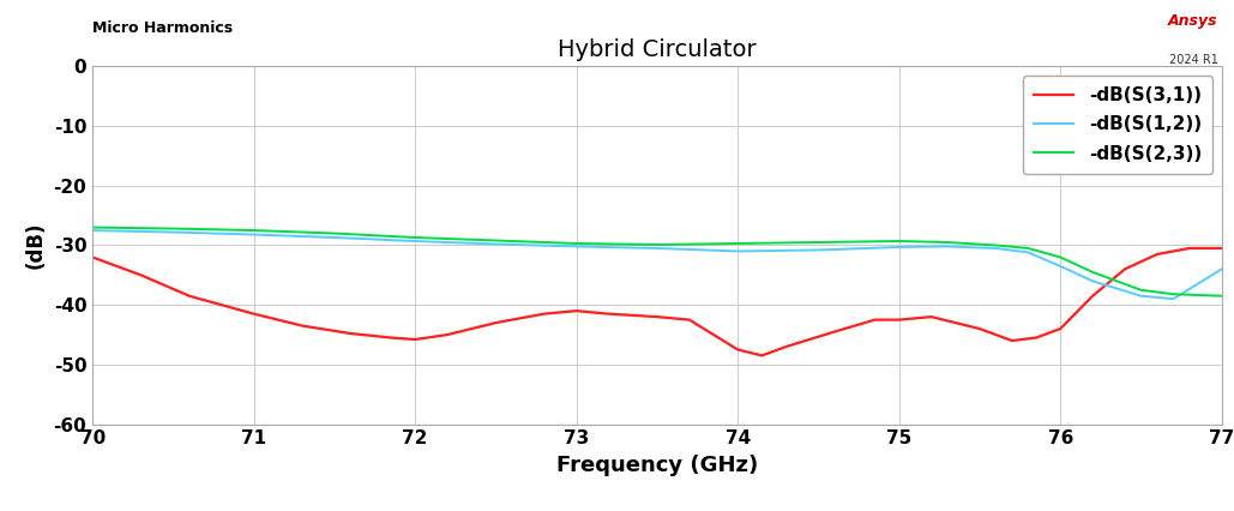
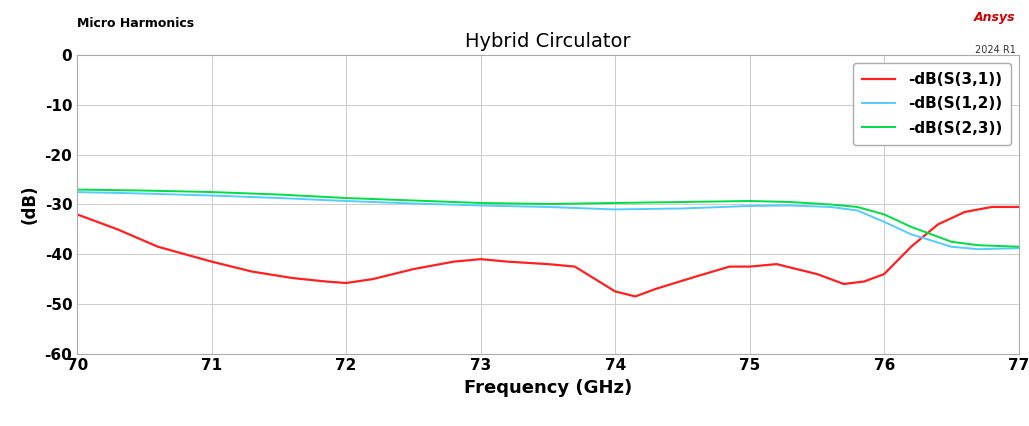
-dB(S(1,2))/77: -34.0 -> -38.8
